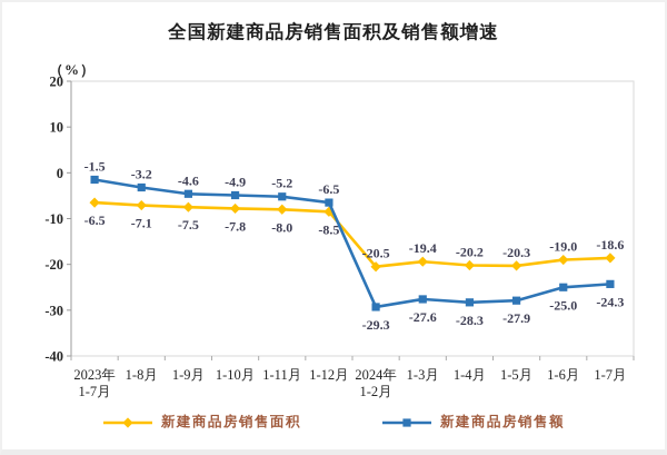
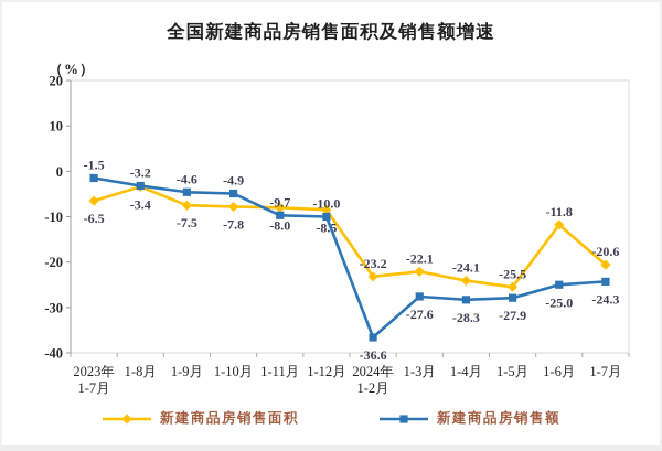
新建商品房销售面积/1-8月: -7.1 -> -3.4
新建商品房销售额/1-11月: -5.2 -> -9.7
新建商品房销售额/1-12月: -6.5 -> -10.0
新建商品房销售面积/2024年 1-2月: -20.5 -> -23.2
新建商品房销售额/2024年 1-2月: -29.3 -> -36.6
新建商品房销售面积/1-3月: -19.4 -> -22.1
新建商品房销售面积/1-4月: -20.2 -> -24.1
新建商品房销售面积/1-5月: -20.3 -> -25.5
新建商品房销售面积/1-6月: -19.0 -> -11.8
新建商品房销售面积/1-7月: -18.6 -> -20.6
